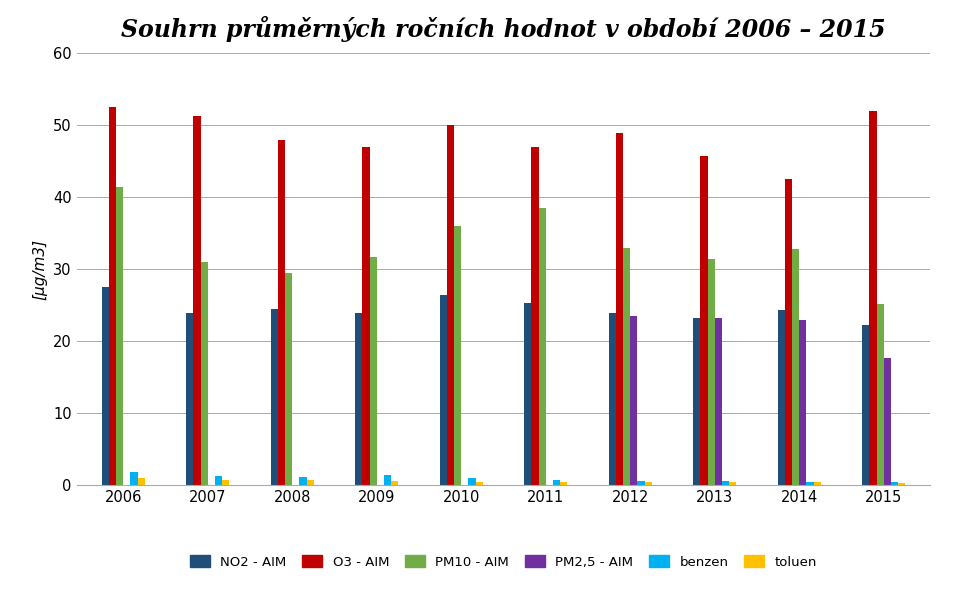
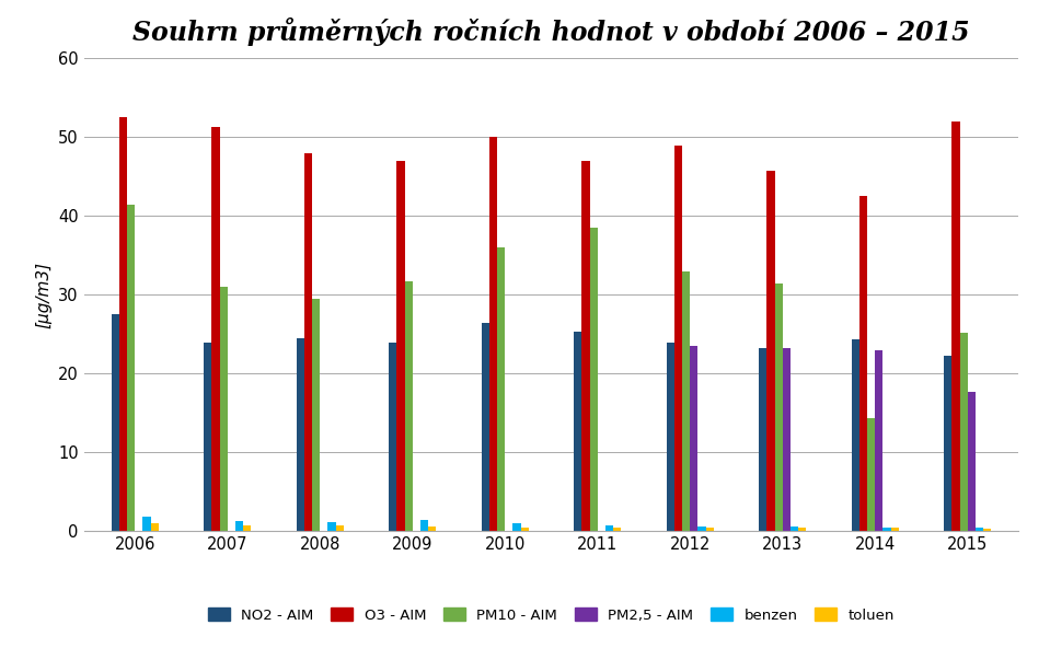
PM10 - AIM/2014: 32.8 -> 14.4
